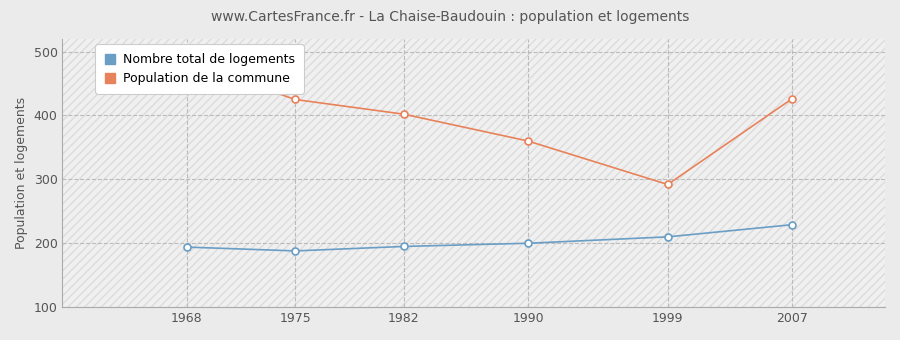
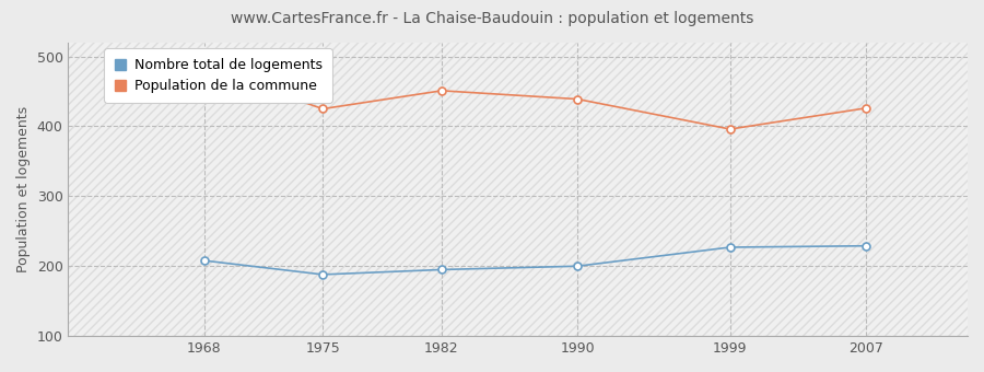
Nombre total de logements/1968: 194 -> 208
Population de la commune/1982: 402 -> 451
Population de la commune/1990: 360 -> 439
Nombre total de logements/1999: 210 -> 227
Population de la commune/1999: 292 -> 396
